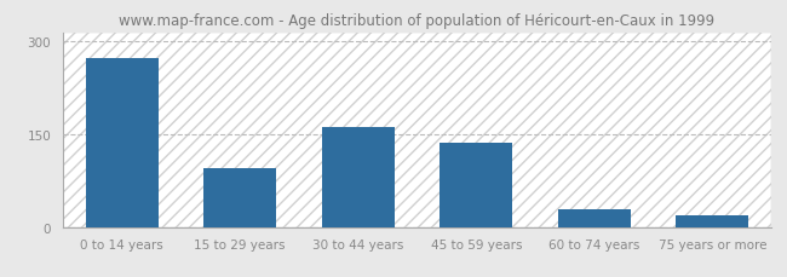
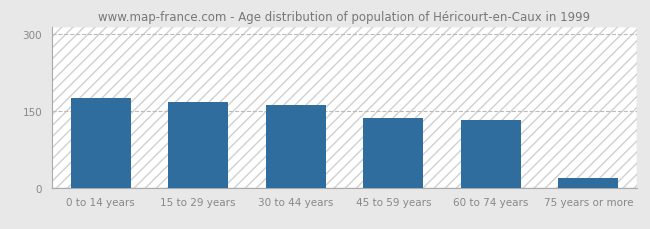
0 to 14 years: 274 -> 175
15 to 29 years: 96 -> 168
60 to 74 years: 28 -> 133
